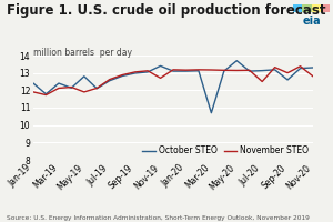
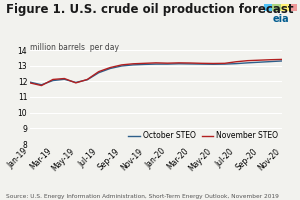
October STEO/Jan-19: 12.4 -> 11.9
October STEO/Mar-19: 12.4 -> 12.1
October STEO/May-19: 12.8 -> 11.9
October STEO/Nov-19: 13.4 -> 13.1
November STEO/Nov-19: 12.7 -> 13.2
October STEO/Mar-20: 10.7 -> 13.1
October STEO/May-20: 13.7 -> 13.1
November STEO/Jul-20: 12.5 -> 13.2
October STEO/Sep-20: 12.6 -> 13.2
November STEO/Sep-20: 13.0 -> 13.3
November STEO/Nov-20: 12.8 -> 13.4
